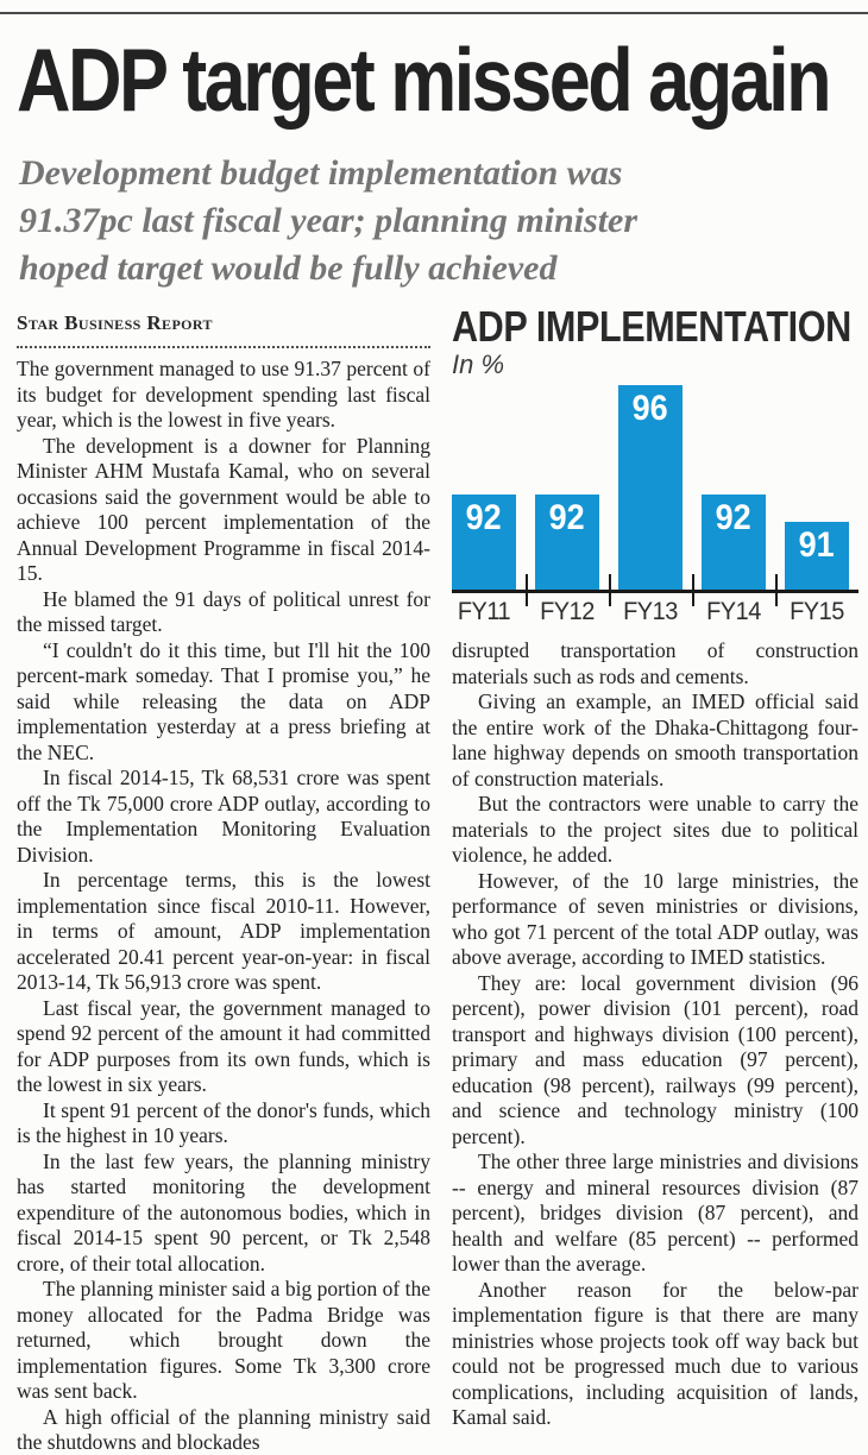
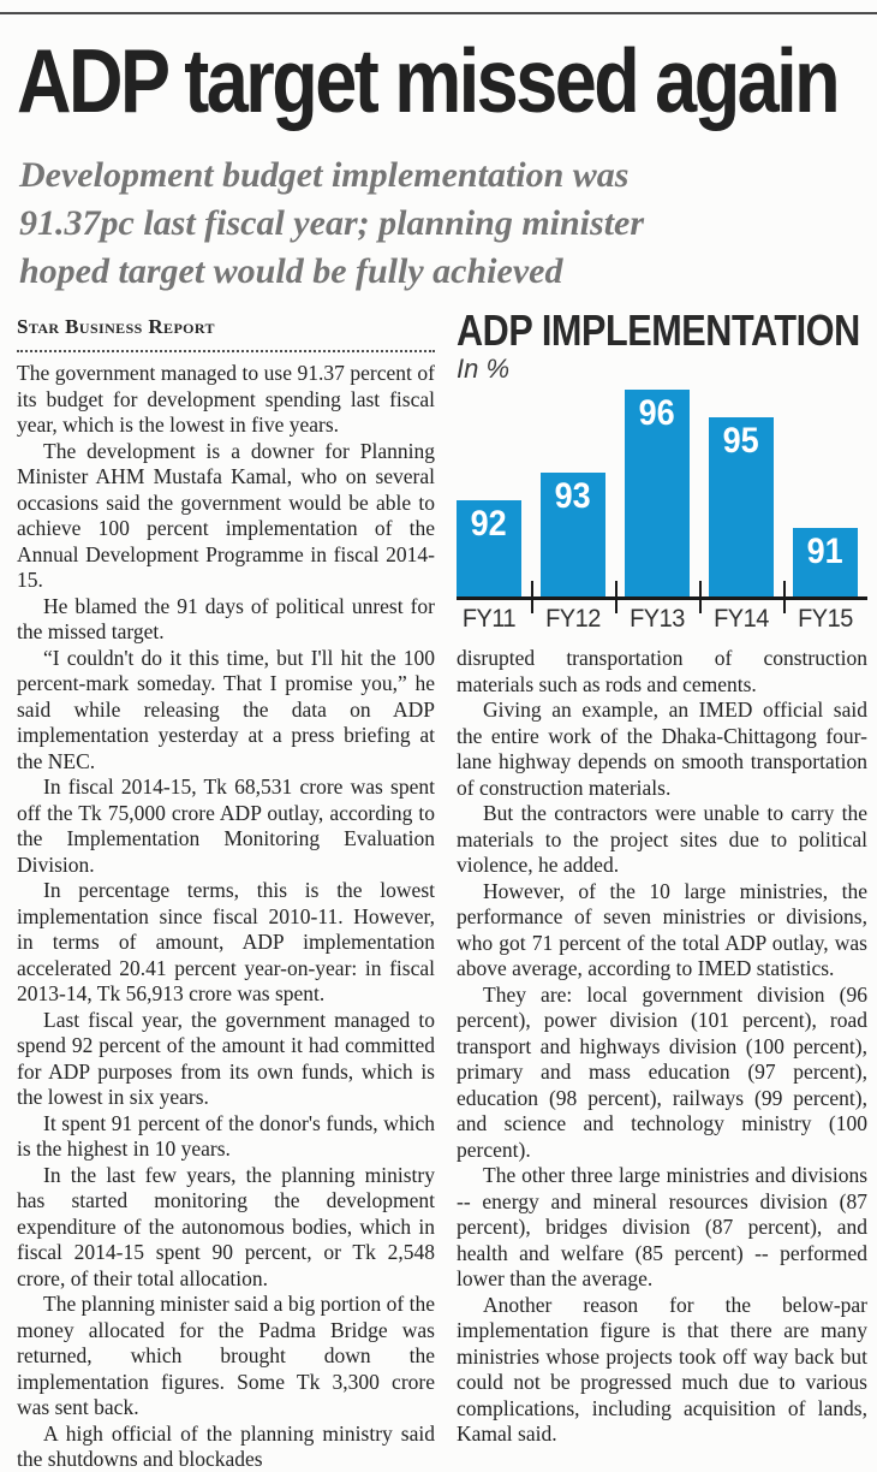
FY12: 92 -> 93
FY14: 92 -> 95
